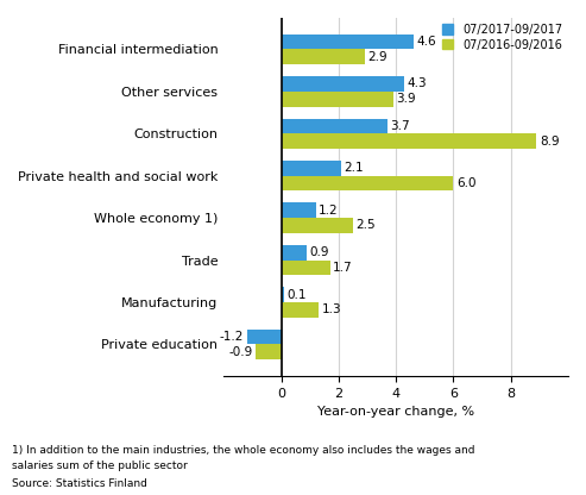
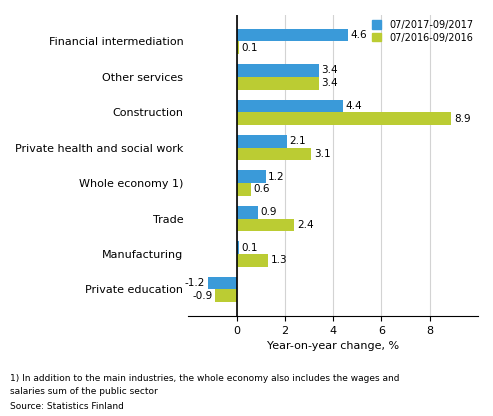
07/2016-09/2016/Financial intermediation: 2.9 -> 0.1
07/2017-09/2017/Other services: 4.3 -> 3.4
07/2016-09/2016/Other services: 3.9 -> 3.4
07/2017-09/2017/Construction: 3.7 -> 4.4
07/2016-09/2016/Private health and social work: 6.0 -> 3.1
07/2016-09/2016/Whole economy 1): 2.5 -> 0.6
07/2016-09/2016/Trade: 1.7 -> 2.4
